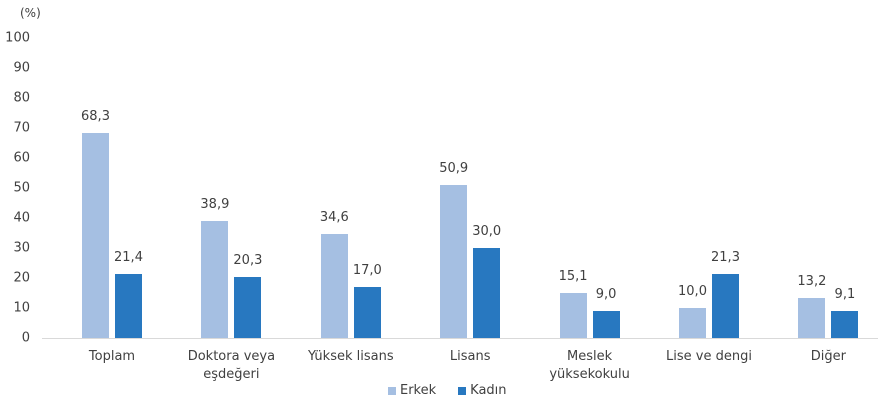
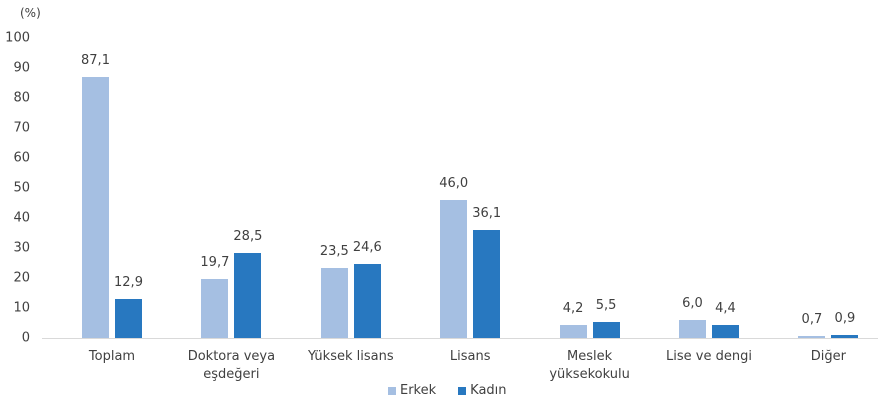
Erkek/Toplam: 68,3 -> 87,1
Kadın/Toplam: 21,4 -> 12,9
Erkek/Doktora veya eşdeğeri: 38,9 -> 19,7
Kadın/Doktora veya eşdeğeri: 20,3 -> 28,5
Erkek/Yüksek lisans: 34,6 -> 23,5
Kadın/Yüksek lisans: 17,0 -> 24,6
Erkek/Lisans: 50,9 -> 46,0
Kadın/Lisans: 30,0 -> 36,1
Erkek/Meslek yüksekokulu: 15,1 -> 4,2
Kadın/Meslek yüksekokulu: 9,0 -> 5,5
Erkek/Lise ve dengi: 10,0 -> 6,0
Kadın/Lise ve dengi: 21,3 -> 4,4
Erkek/Diğer: 13,2 -> 0,7
Kadın/Diğer: 9,1 -> 0,9
